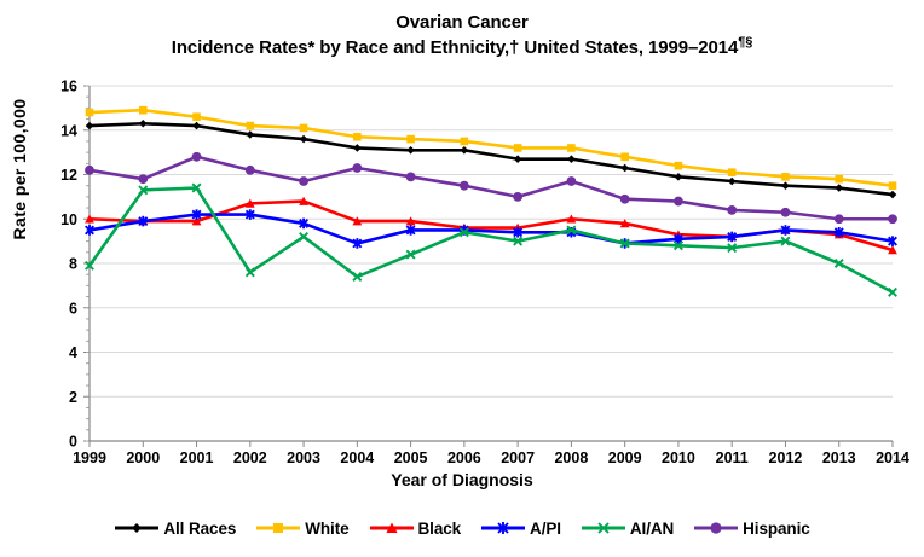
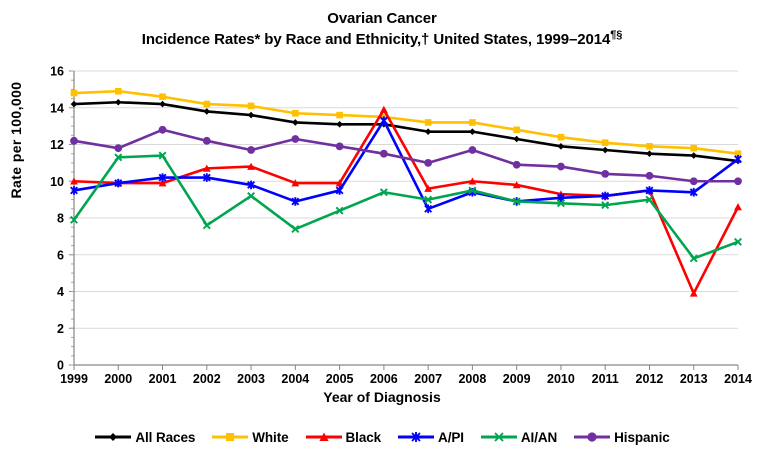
Black/2006: 9.6 -> 13.9
A/PI/2006: 9.5 -> 13.3
A/PI/2007: 9.4 -> 8.5
Black/2013: 9.3 -> 3.9
AI/AN/2013: 8.0 -> 5.8
A/PI/2014: 9.0 -> 11.2
